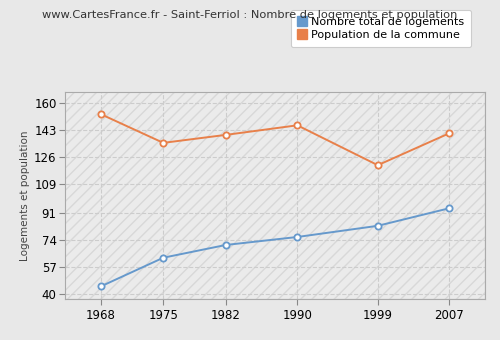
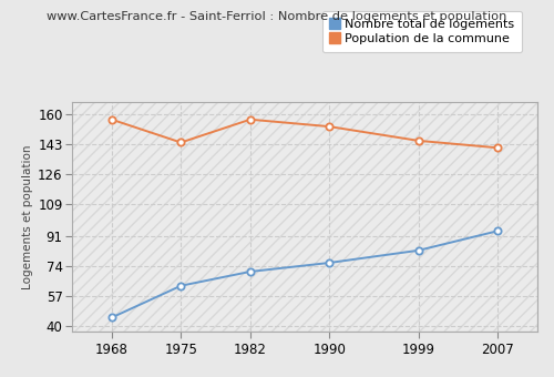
Population de la commune/1968: 153 -> 157
Population de la commune/1975: 135 -> 144
Population de la commune/1982: 140 -> 157
Population de la commune/1990: 146 -> 153
Population de la commune/1999: 121 -> 145
